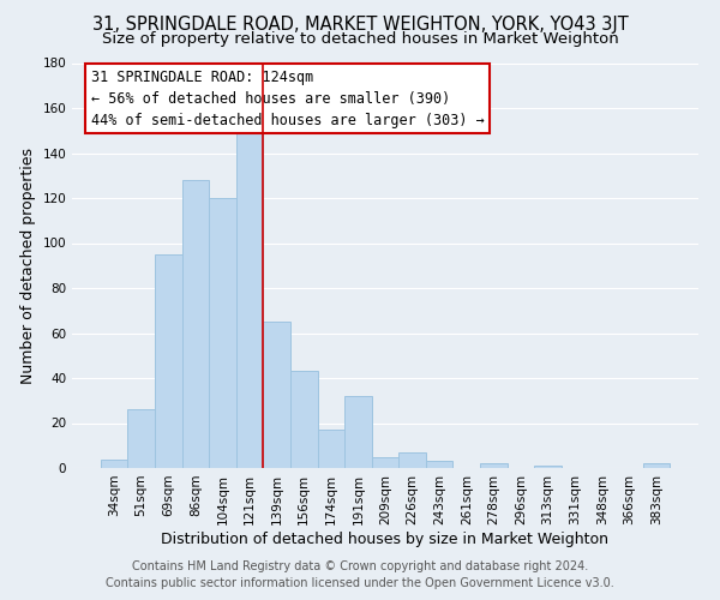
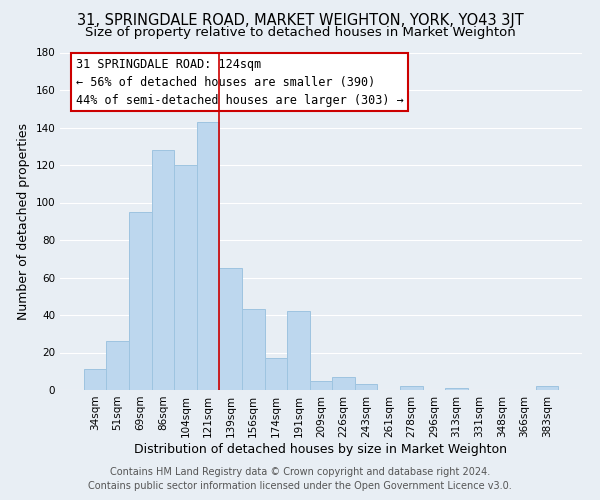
34sqm: 4 -> 11
121sqm: 150 -> 143
191sqm: 32 -> 42
